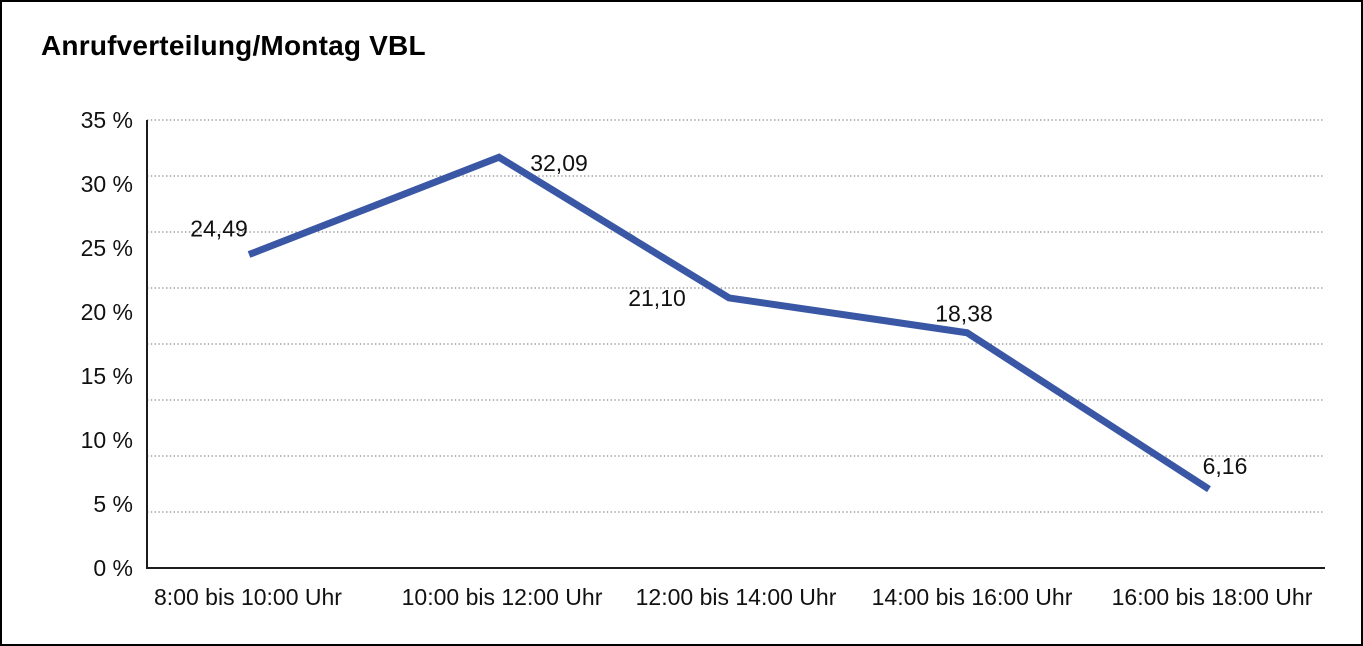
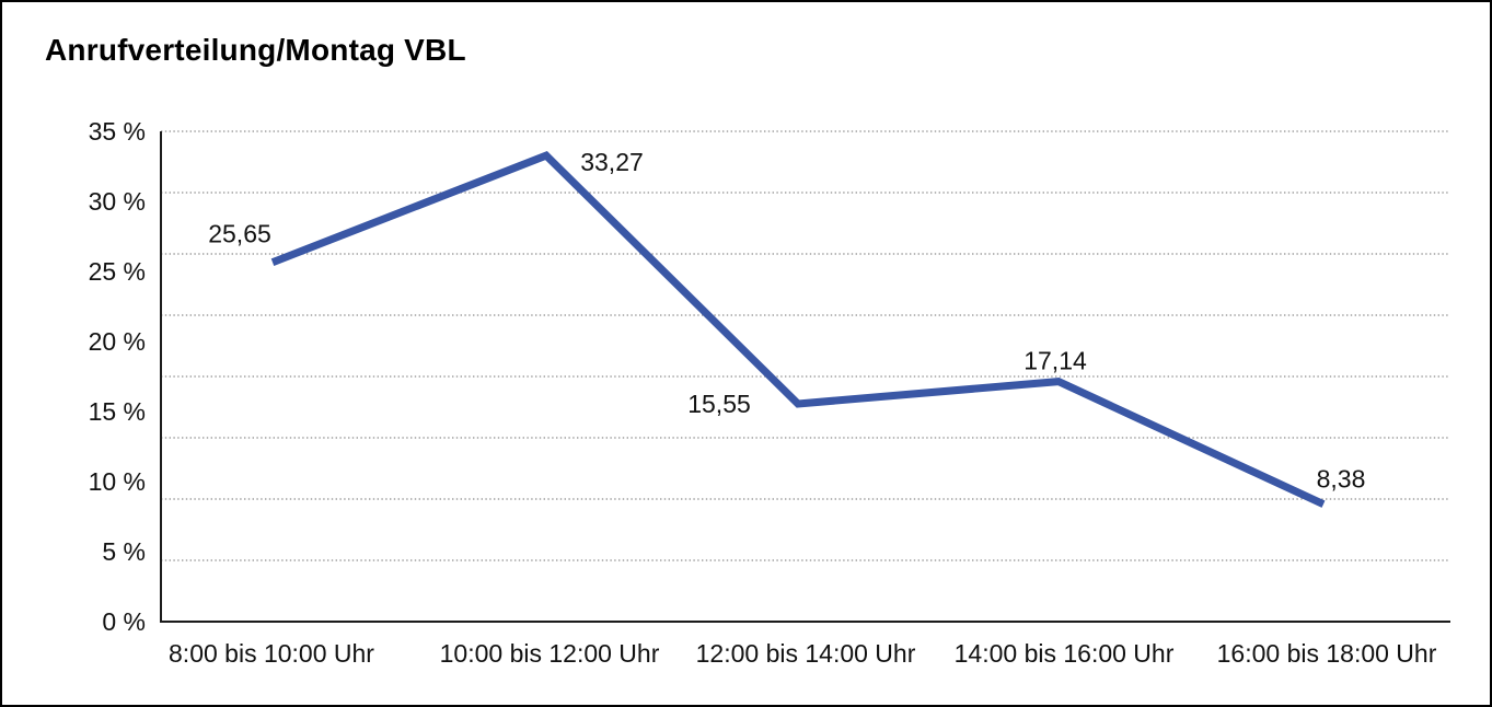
8:00 bis 10:00 Uhr: 24,49 -> 25,65
10:00 bis 12:00 Uhr: 32,09 -> 33,27
12:00 bis 14:00 Uhr: 21,10 -> 15,55
14:00 bis 16:00 Uhr: 18,38 -> 17,14
16:00 bis 18:00 Uhr: 6,16 -> 8,38
